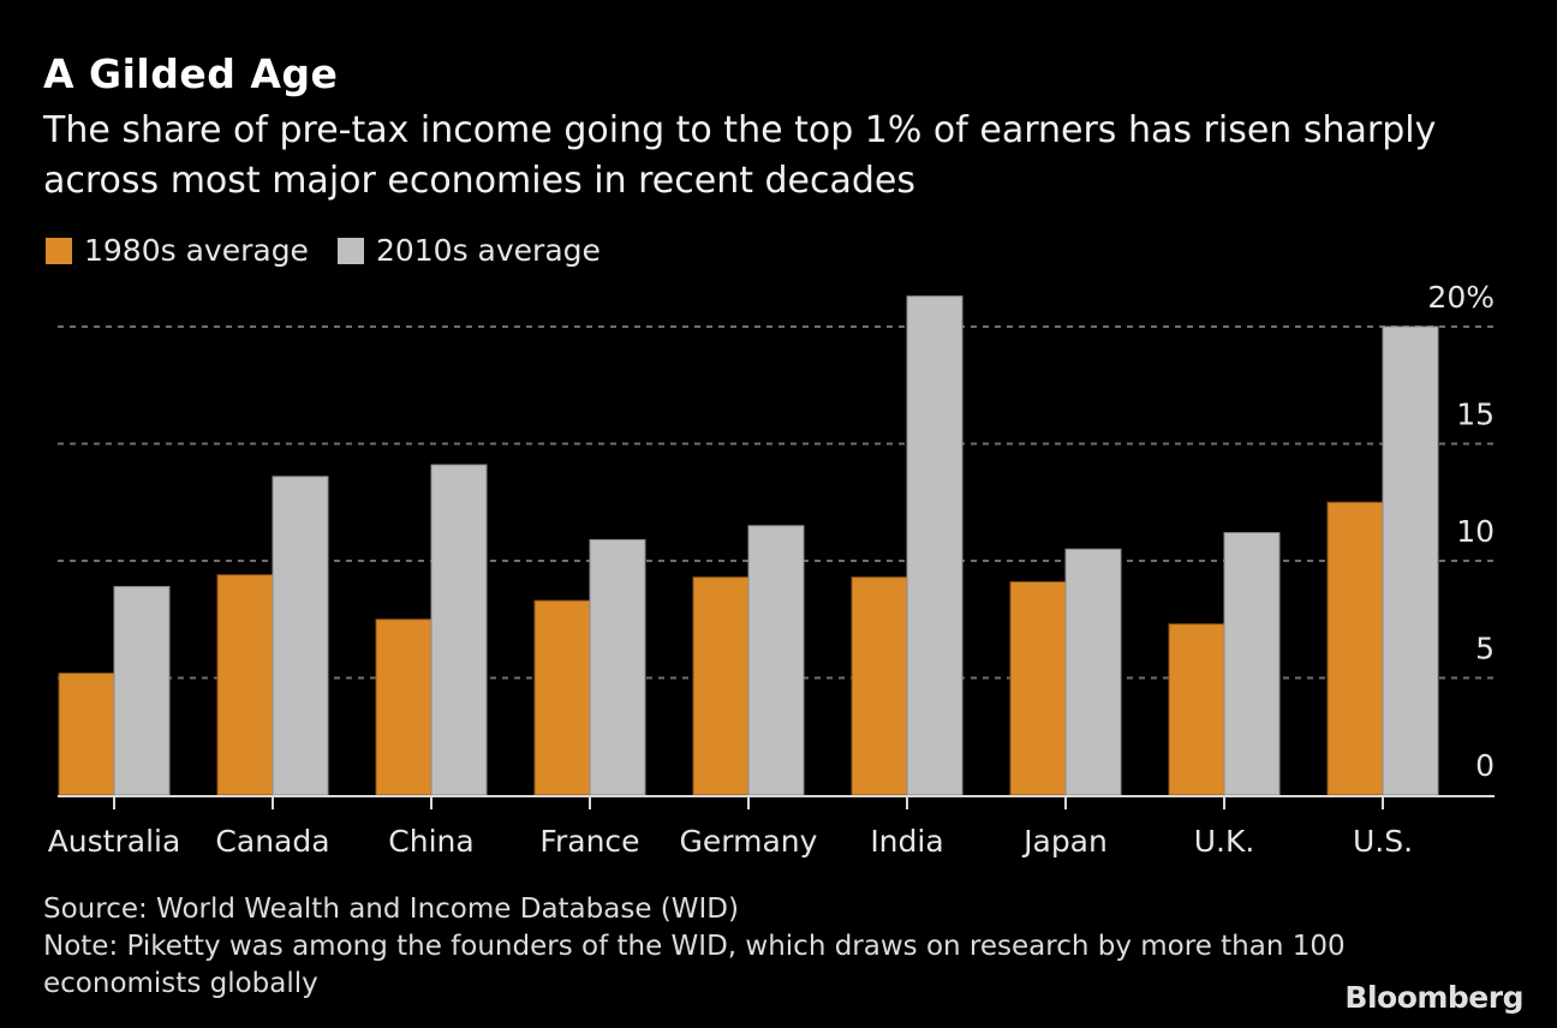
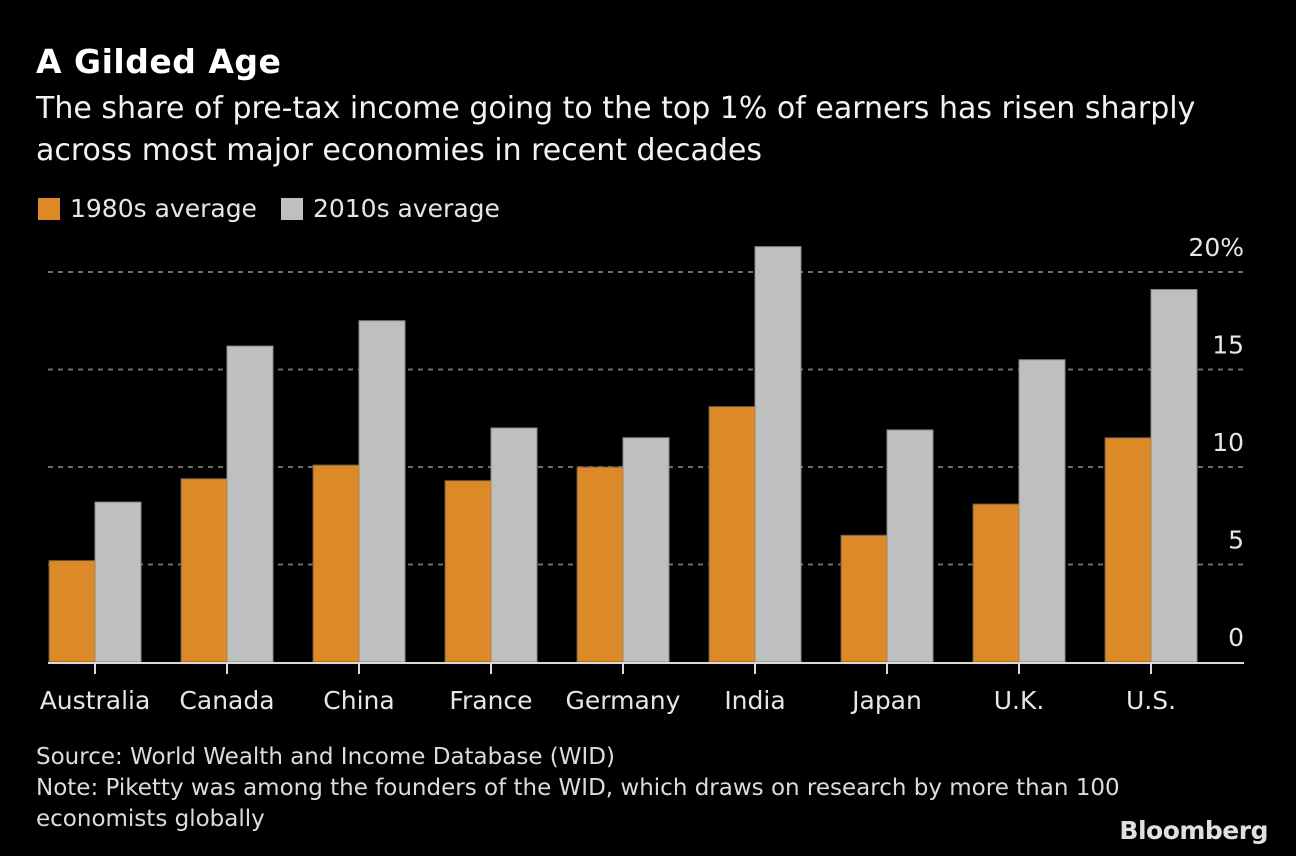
2010s average/Australia: 8.9% -> 8.2%
2010s average/Canada: 13.6% -> 16.2%
1980s average/China: 7.5% -> 10.1%
2010s average/China: 14.1% -> 17.5%
1980s average/France: 8.3% -> 9.3%
2010s average/France: 10.9% -> 12.0%
1980s average/Germany: 9.3% -> 10.0%
1980s average/India: 9.3% -> 13.1%
1980s average/Japan: 9.1% -> 6.5%
2010s average/Japan: 10.5% -> 11.9%
1980s average/U.K.: 7.3% -> 8.1%
2010s average/U.K.: 11.2% -> 15.5%
1980s average/U.S.: 12.5% -> 11.5%
2010s average/U.S.: 20.0% -> 19.1%
